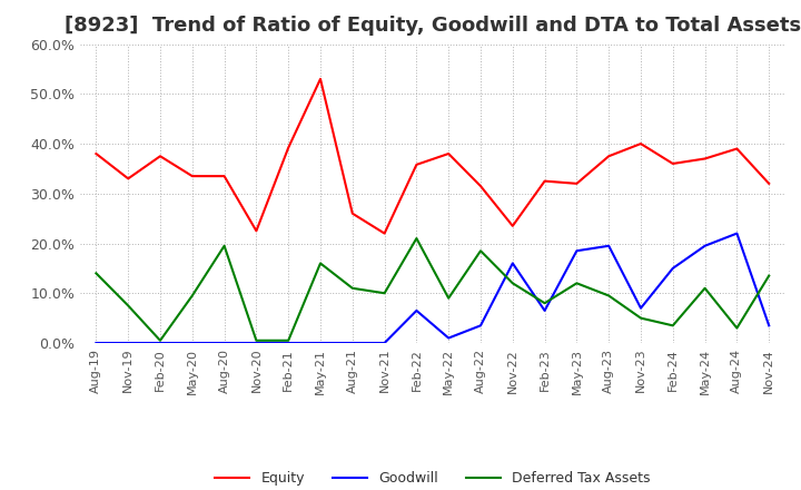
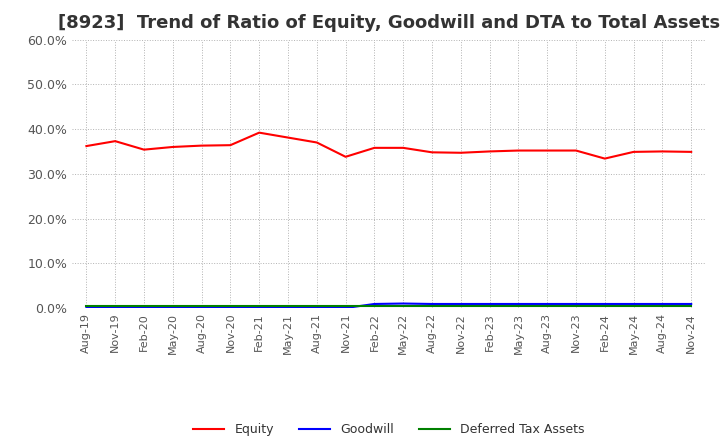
Equity/Aug-19: 38.0% -> 36.2%
Deferred Tax Assets/Aug-19: 14.0% -> 0.5%
Equity/Nov-19: 33.0% -> 37.3%
Deferred Tax Assets/Nov-19: 7.5% -> 0.5%
Equity/Feb-20: 37.5% -> 35.4%
Equity/May-20: 33.5% -> 36.0%
Deferred Tax Assets/May-20: 9.5% -> 0.5%
Equity/Aug-20: 33.5% -> 36.3%
Deferred Tax Assets/Aug-20: 19.5% -> 0.5%
Equity/Nov-20: 22.5% -> 36.4%
Equity/May-21: 53.0% -> 38.1%
Deferred Tax Assets/May-21: 16.0% -> 0.5%
Equity/Aug-21: 26.0% -> 37.0%
Deferred Tax Assets/Aug-21: 11.0% -> 0.5%
Equity/Nov-21: 22.0% -> 33.8%
Deferred Tax Assets/Nov-21: 10.0% -> 0.5%
Goodwill/Feb-22: 6.5% -> 0.9%
Deferred Tax Assets/Feb-22: 21.0% -> 0.5%
Equity/May-22: 38.0% -> 35.8%
Deferred Tax Assets/May-22: 9.0% -> 0.5%
Equity/Aug-22: 31.5% -> 34.8%
Goodwill/Aug-22: 3.5% -> 0.9%
Deferred Tax Assets/Aug-22: 18.5% -> 0.5%
Equity/Nov-22: 23.5% -> 34.7%
Goodwill/Nov-22: 16.0% -> 0.9%
Deferred Tax Assets/Nov-22: 12.0% -> 0.5%
Equity/Feb-23: 32.5% -> 35.0%
Goodwill/Feb-23: 6.5% -> 0.9%
Deferred Tax Assets/Feb-23: 8.0% -> 0.5%
Equity/May-23: 32.0% -> 35.2%
Goodwill/May-23: 18.5% -> 0.9%
Deferred Tax Assets/May-23: 12.0% -> 0.5%
Equity/Aug-23: 37.5% -> 35.2%
Goodwill/Aug-23: 19.5% -> 0.9%
Deferred Tax Assets/Aug-23: 9.5% -> 0.5%
Equity/Nov-23: 40.0% -> 35.2%
Goodwill/Nov-23: 7.0% -> 0.9%
Deferred Tax Assets/Nov-23: 5.0% -> 0.5%
Equity/Feb-24: 36.0% -> 33.4%
Goodwill/Feb-24: 15.0% -> 0.9%
Deferred Tax Assets/Feb-24: 3.5% -> 0.5%
Equity/May-24: 37.0% -> 34.9%
Goodwill/May-24: 19.5% -> 0.9%
Deferred Tax Assets/May-24: 11.0% -> 0.5%
Equity/Aug-24: 39.0% -> 35.0%
Goodwill/Aug-24: 22.0% -> 0.9%
Deferred Tax Assets/Aug-24: 3.0% -> 0.5%
Equity/Nov-24: 32.0% -> 34.9%
Goodwill/Nov-24: 3.5% -> 0.9%
Deferred Tax Assets/Nov-24: 13.5% -> 0.5%
